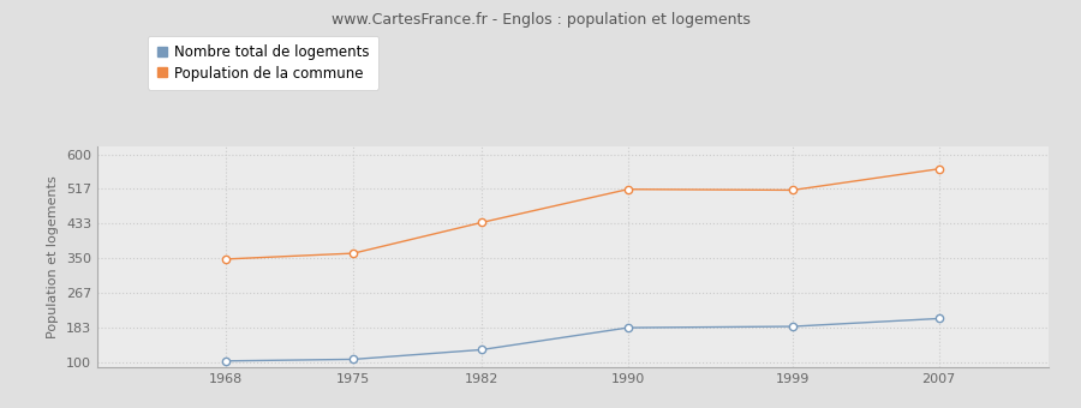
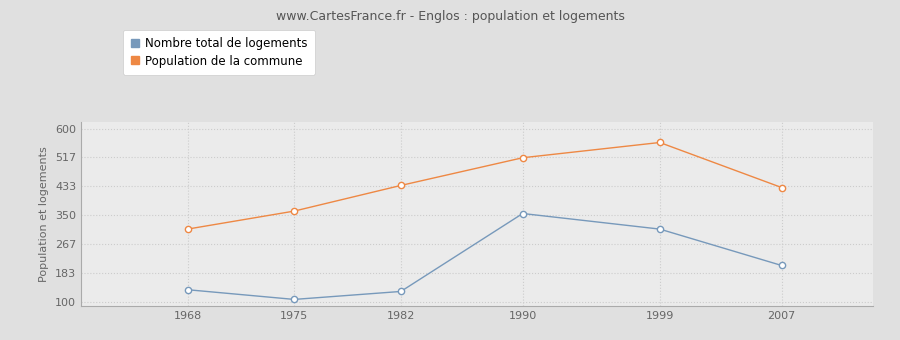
Nombre total de logements/1968: 103 -> 135
Population de la commune/1968: 348 -> 310
Nombre total de logements/1990: 183 -> 355
Nombre total de logements/1999: 186 -> 310
Population de la commune/1999: 514 -> 560
Population de la commune/2007: 565 -> 430
